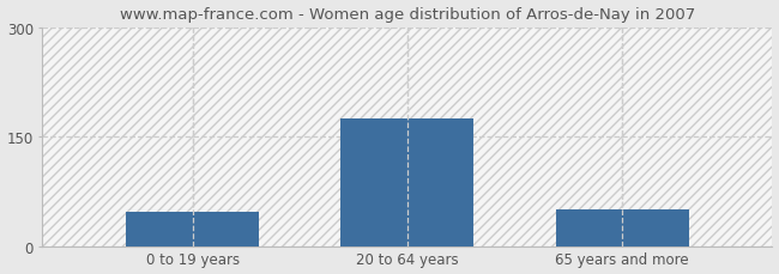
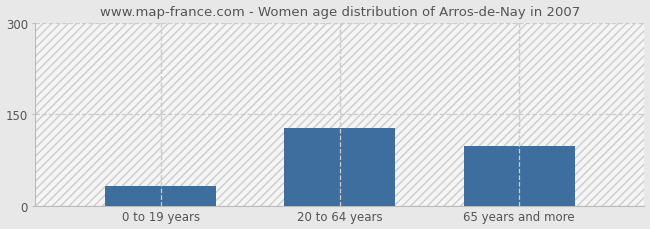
0 to 19 years: 47 -> 32
20 to 64 years: 175 -> 128
65 years and more: 50 -> 98
